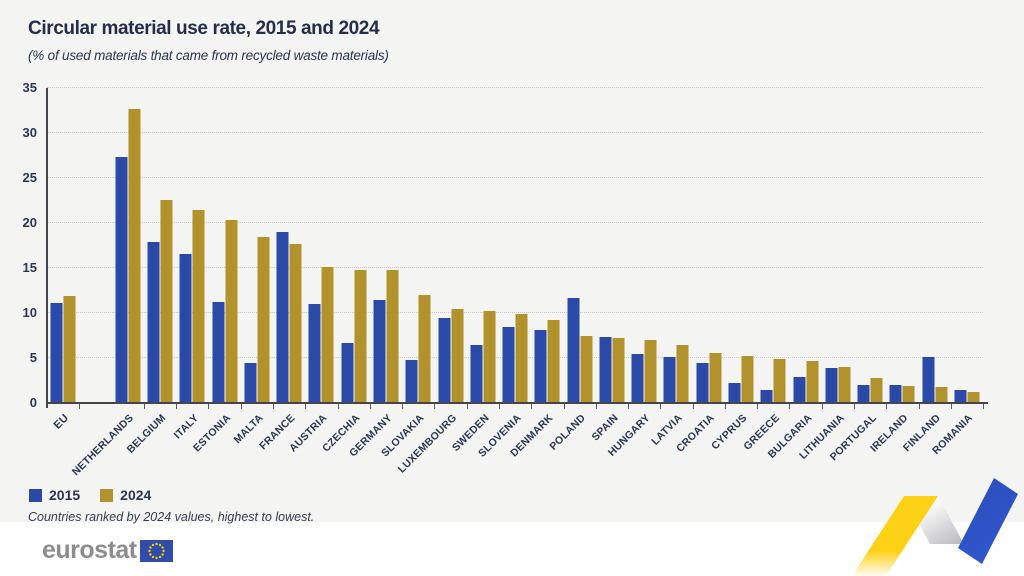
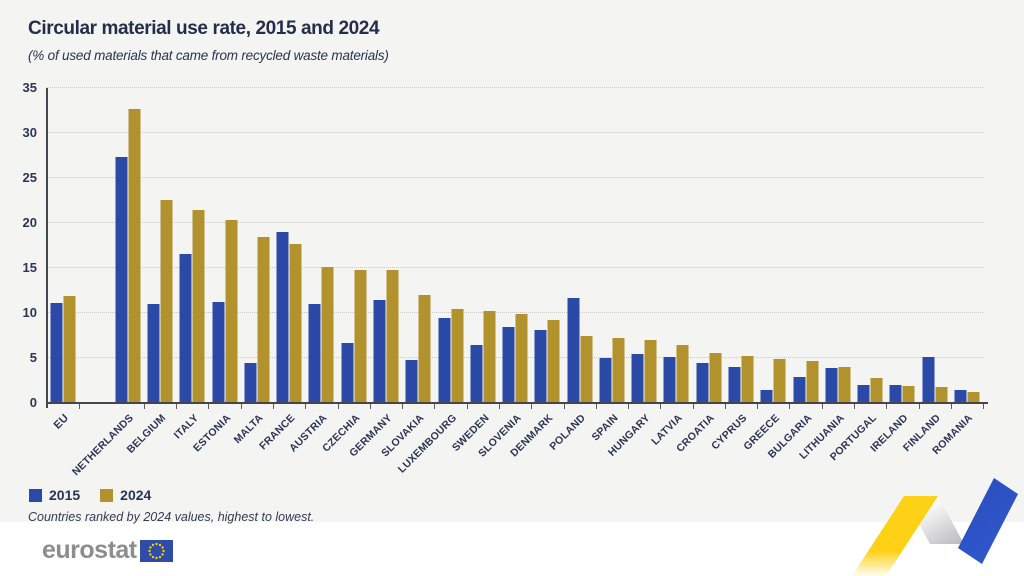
2015/BELGIUM: 18 -> 11
2015/SPAIN: 7 -> 5
2015/CYPRUS: 2 -> 4
